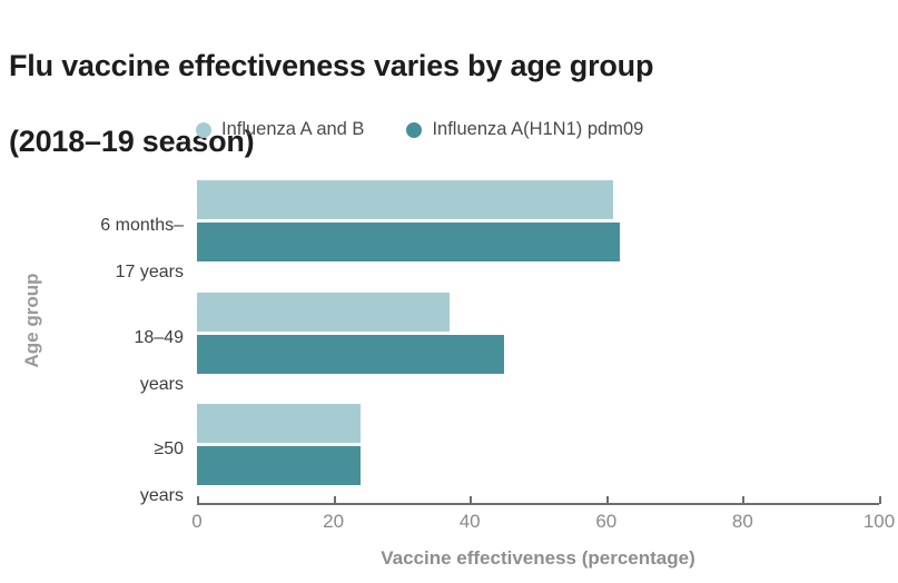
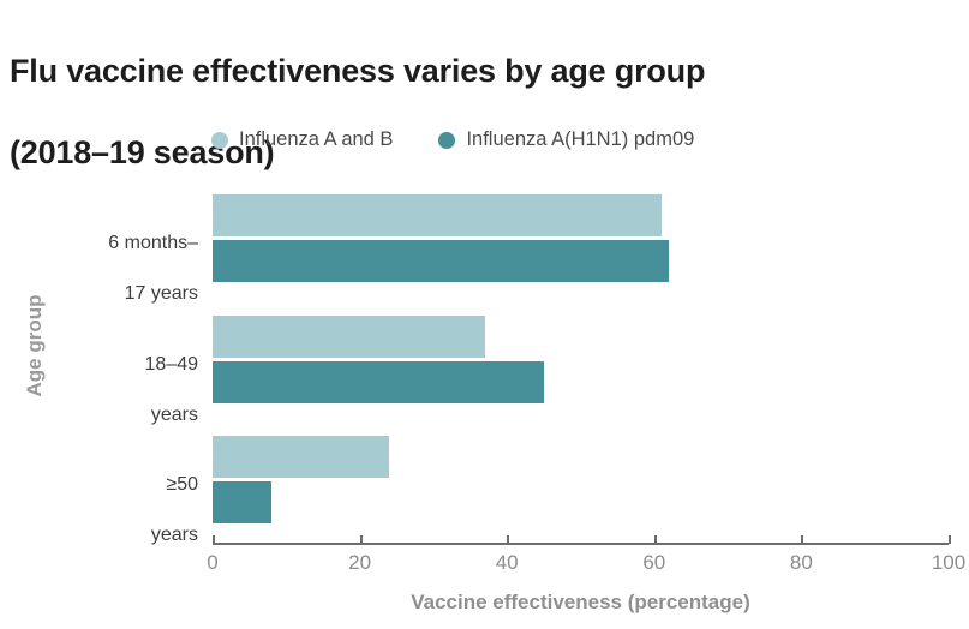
Influenza A(H1N1) pdm09/≥50 years: 24 -> 8
